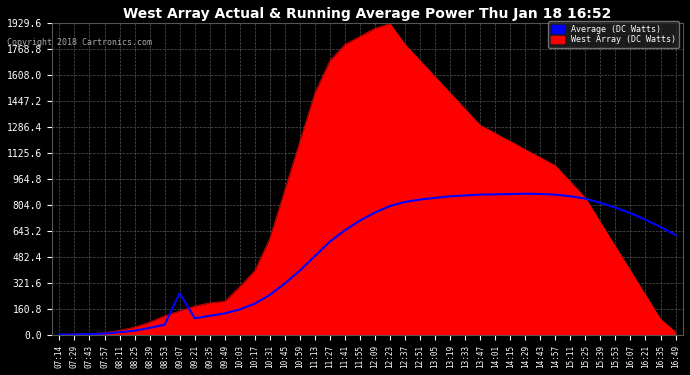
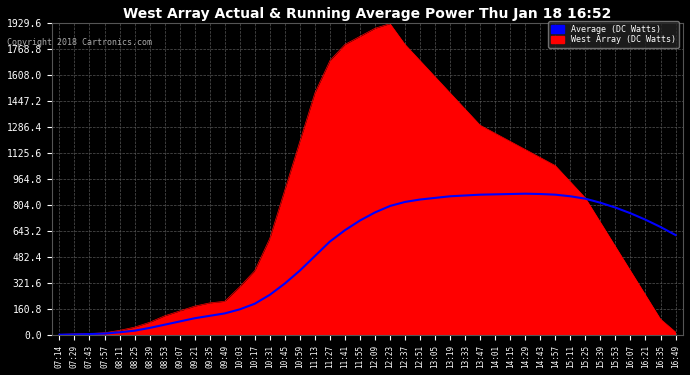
Average (DC Watts)/09:07: 260 -> 80
